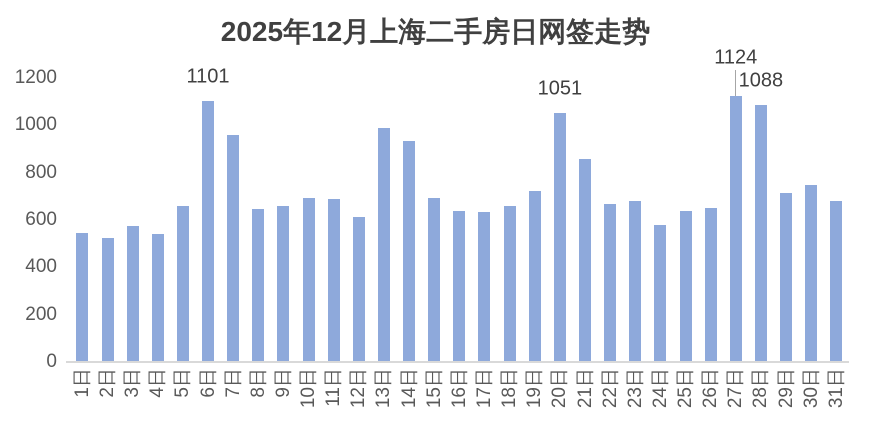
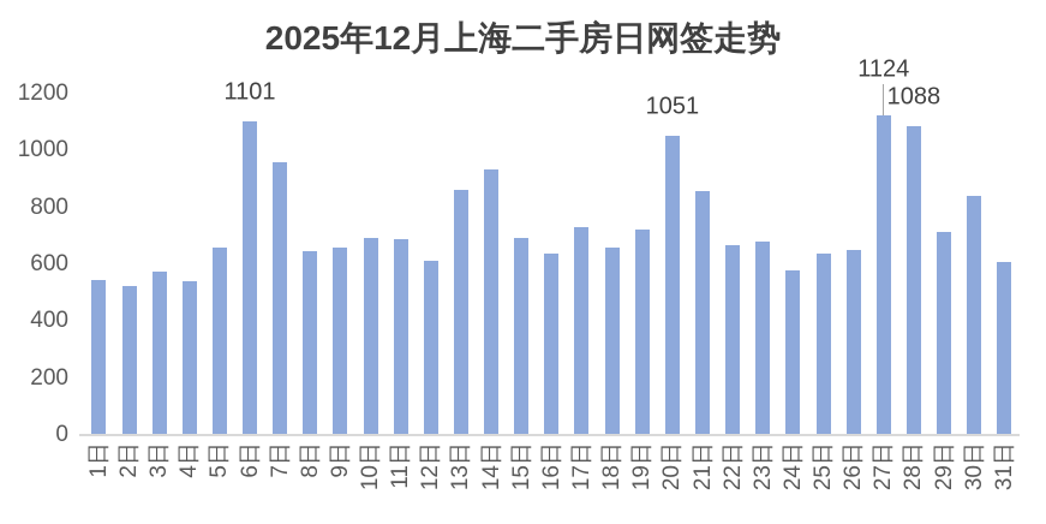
13日: 990 -> 860
17日: 630 -> 730
30日: 750 -> 840
31日: 680 -> 610
